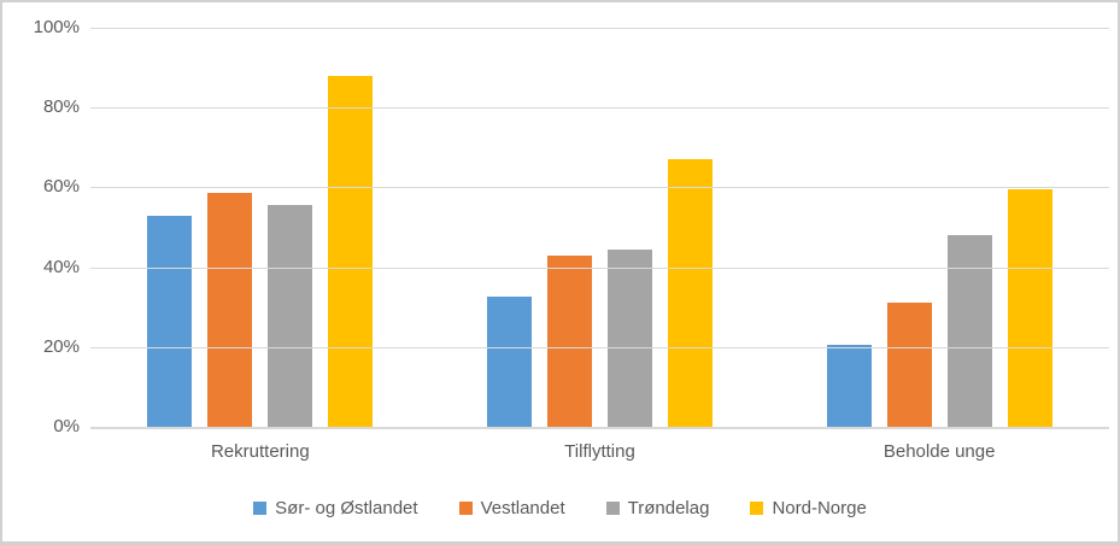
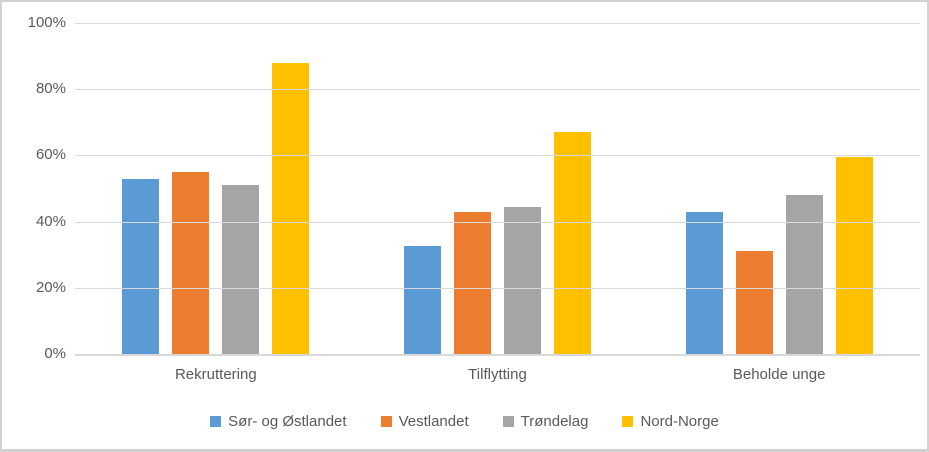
Vestlandet/Rekruttering: 58% -> 55%
Trøndelag/Rekruttering: 56% -> 51%
Sør- og Østlandet/Beholde unge: 20% -> 43%
